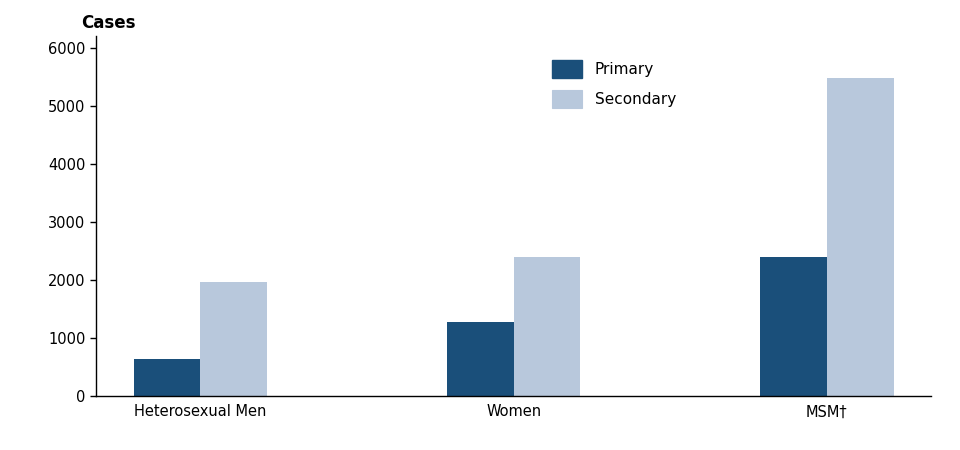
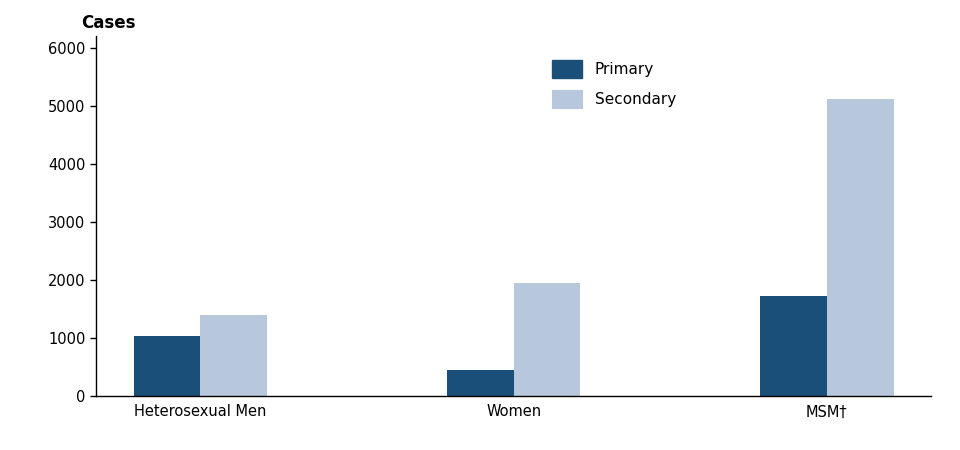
Primary/Heterosexual Men: 640 -> 1030
Secondary/Heterosexual Men: 1960 -> 1400
Primary/Women: 1280 -> 450
Secondary/Women: 2400 -> 1950
Primary/MSM†: 2400 -> 1720
Secondary/MSM†: 5480 -> 5120
